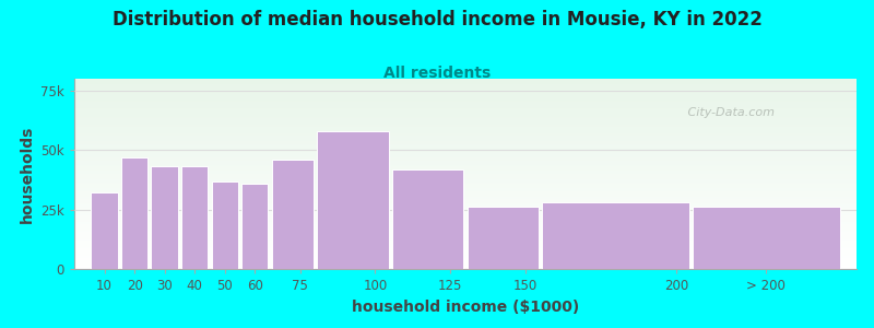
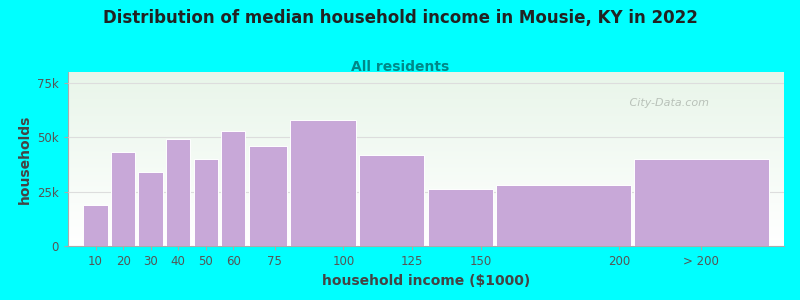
10: 32k -> 19k
20: 47k -> 43k
30: 43k -> 34k
40: 43k -> 49k
50: 37k -> 40k
60: 36k -> 53k
> 200: 26k -> 40k
